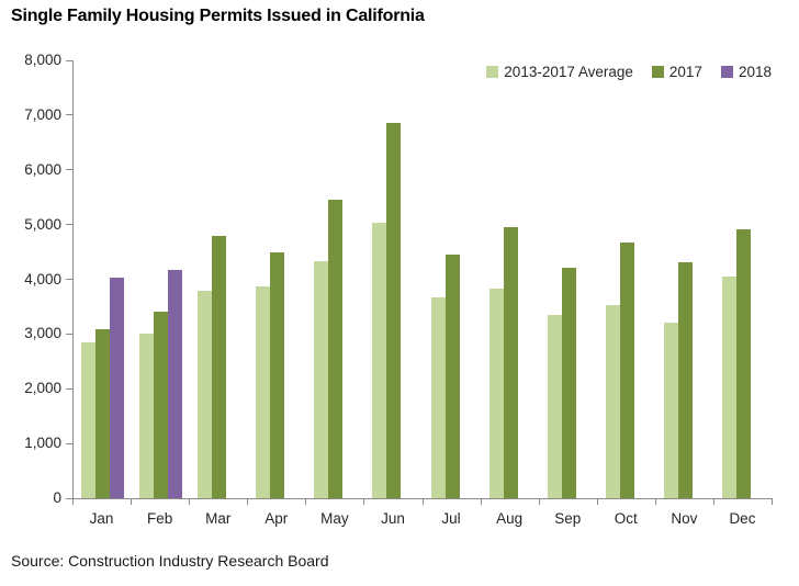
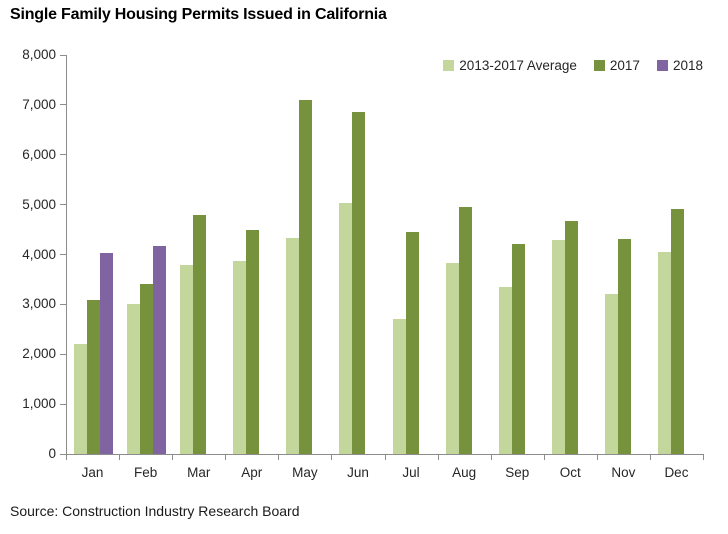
2013-2017 Average/Jan: 2800 -> 2200
2017/May: 5500 -> 7100
2013-2017 Average/Jul: 3700 -> 2700
2013-2017 Average/Oct: 3500 -> 4300
